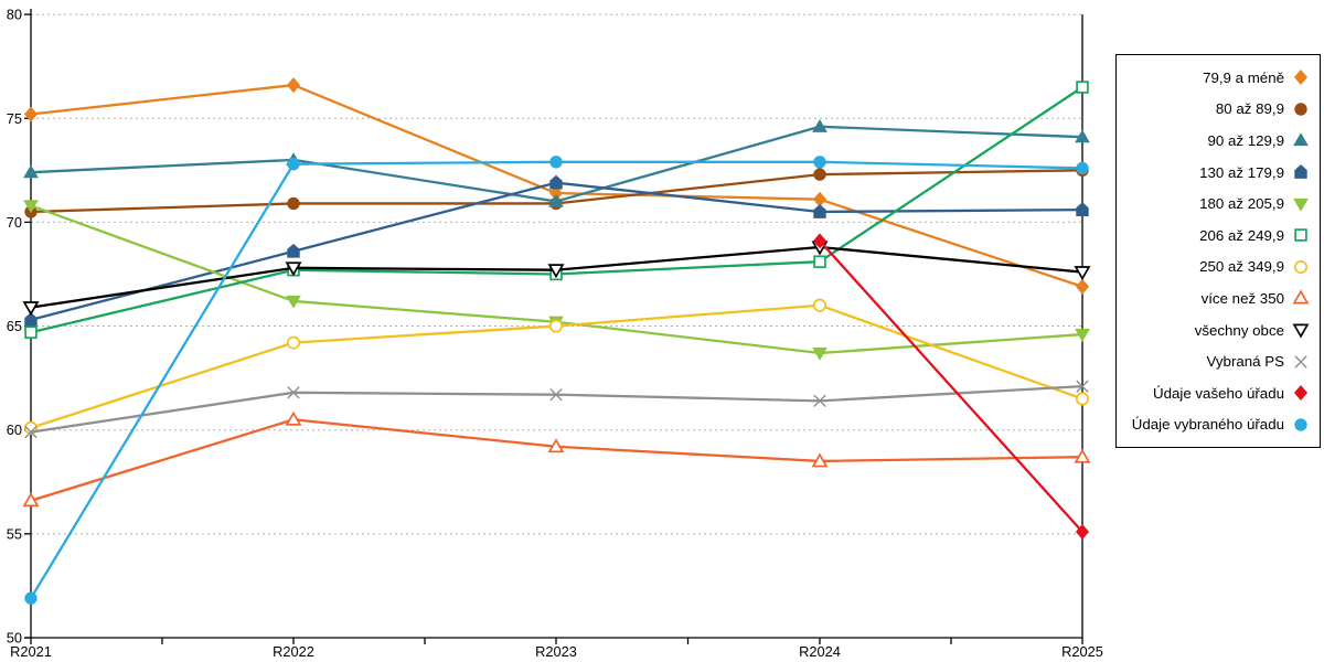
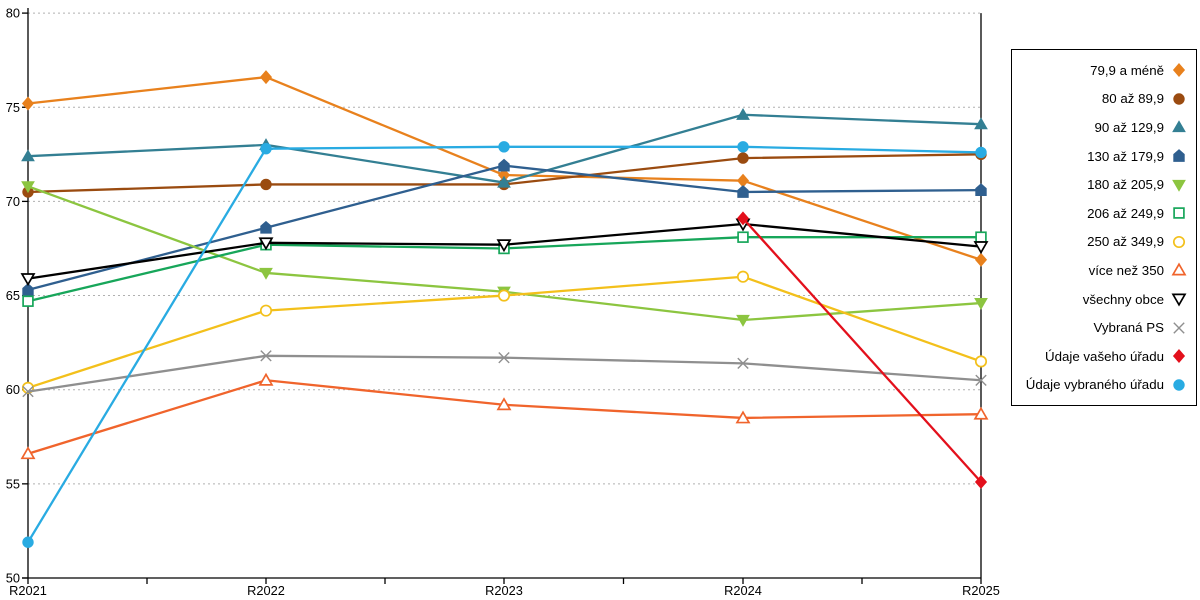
206 až 249,9/R2025: 76.5 -> 68.1
Vybraná PS/R2025: 62.1 -> 60.5
